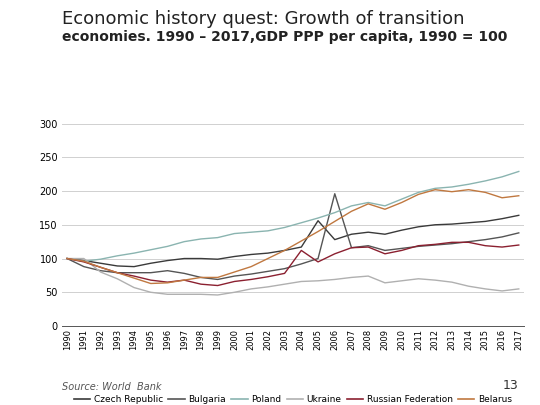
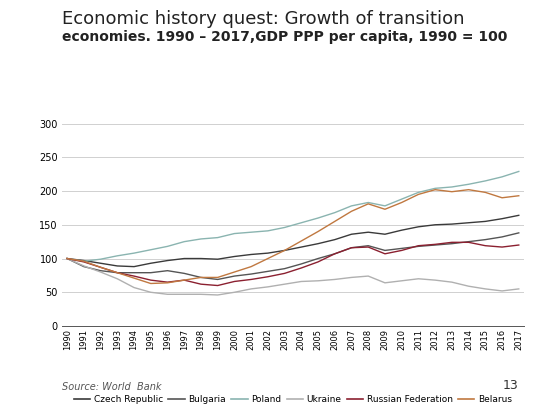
Ukraine/1991: 100 -> 89
Russian Federation/2004: 112 -> 86
Czech Republic/2005: 156 -> 122
Bulgaria/2006: 196 -> 107
